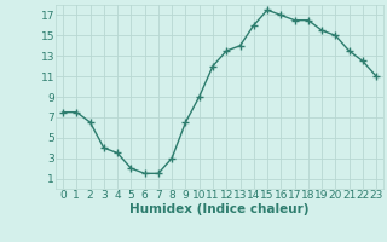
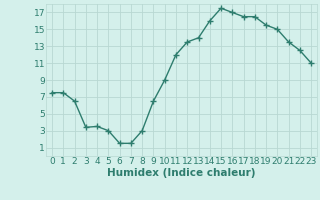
3: 4.0 -> 3.4
5: 2.0 -> 3.0
